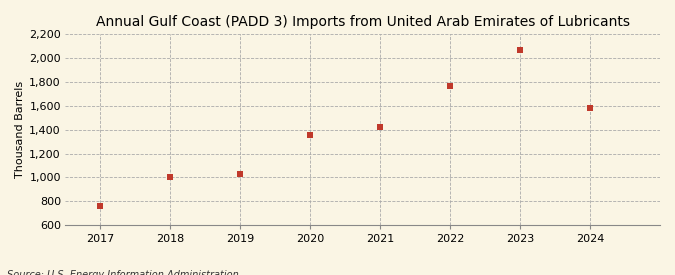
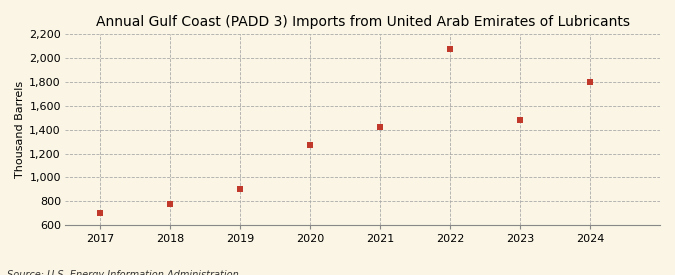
2017: 760 -> 700
2018: 1,000 -> 780
2019: 1,030 -> 900
2020: 1,360 -> 1,270
2022: 1,770 -> 2,080
2023: 2,070 -> 1,480
2024: 1,580 -> 1,800
